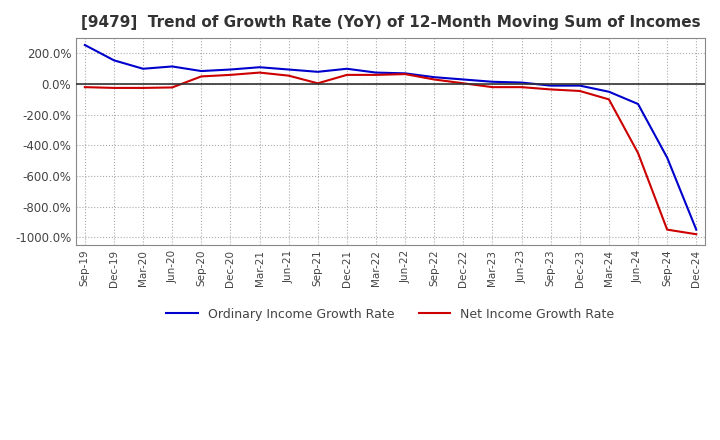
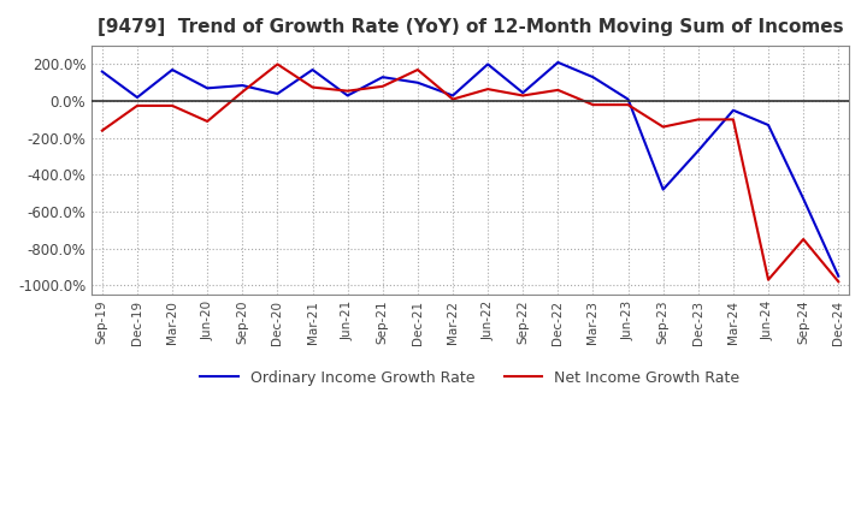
Ordinary Income Growth Rate/Sep-19: 260% -> 160%
Net Income Growth Rate/Sep-19: -20% -> -160%
Ordinary Income Growth Rate/Dec-19: 160% -> 20%
Ordinary Income Growth Rate/Mar-20: 100% -> 170%
Ordinary Income Growth Rate/Jun-20: 120% -> 70%
Net Income Growth Rate/Jun-20: -20% -> -110%
Ordinary Income Growth Rate/Dec-20: 100% -> 40%
Net Income Growth Rate/Dec-20: 60% -> 200%
Ordinary Income Growth Rate/Mar-21: 110% -> 170%
Ordinary Income Growth Rate/Jun-21: 100% -> 30%
Ordinary Income Growth Rate/Sep-21: 80% -> 130%
Net Income Growth Rate/Sep-21: 0% -> 80%
Net Income Growth Rate/Dec-21: 60% -> 170%
Ordinary Income Growth Rate/Mar-22: 80% -> 30%
Net Income Growth Rate/Mar-22: 60% -> 10%
Ordinary Income Growth Rate/Jun-22: 70% -> 200%
Ordinary Income Growth Rate/Dec-22: 30% -> 210%
Net Income Growth Rate/Dec-22: 0% -> 60%
Ordinary Income Growth Rate/Mar-23: 20% -> 130%
Ordinary Income Growth Rate/Sep-23: -10% -> -480%
Net Income Growth Rate/Sep-23: -40% -> -140%
Ordinary Income Growth Rate/Dec-23: -10% -> -270%
Net Income Growth Rate/Dec-23: -40% -> -100%
Net Income Growth Rate/Jun-24: -450% -> -970%
Ordinary Income Growth Rate/Sep-24: -480% -> -530%
Net Income Growth Rate/Sep-24: -950% -> -750%
